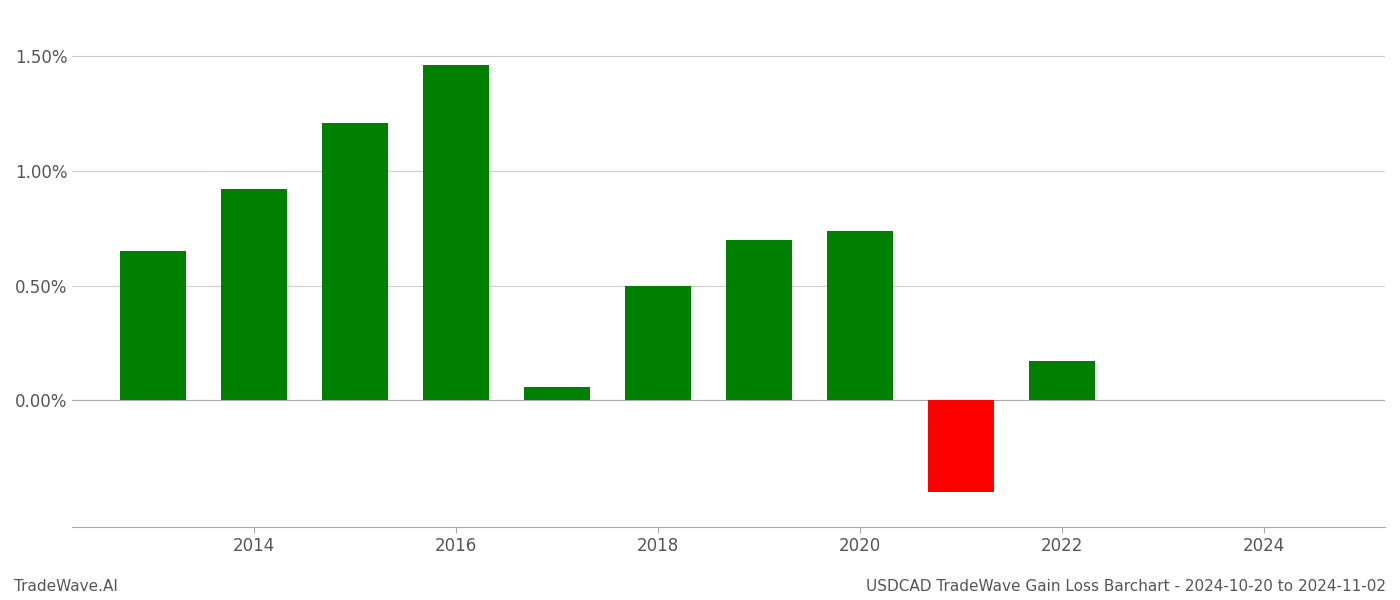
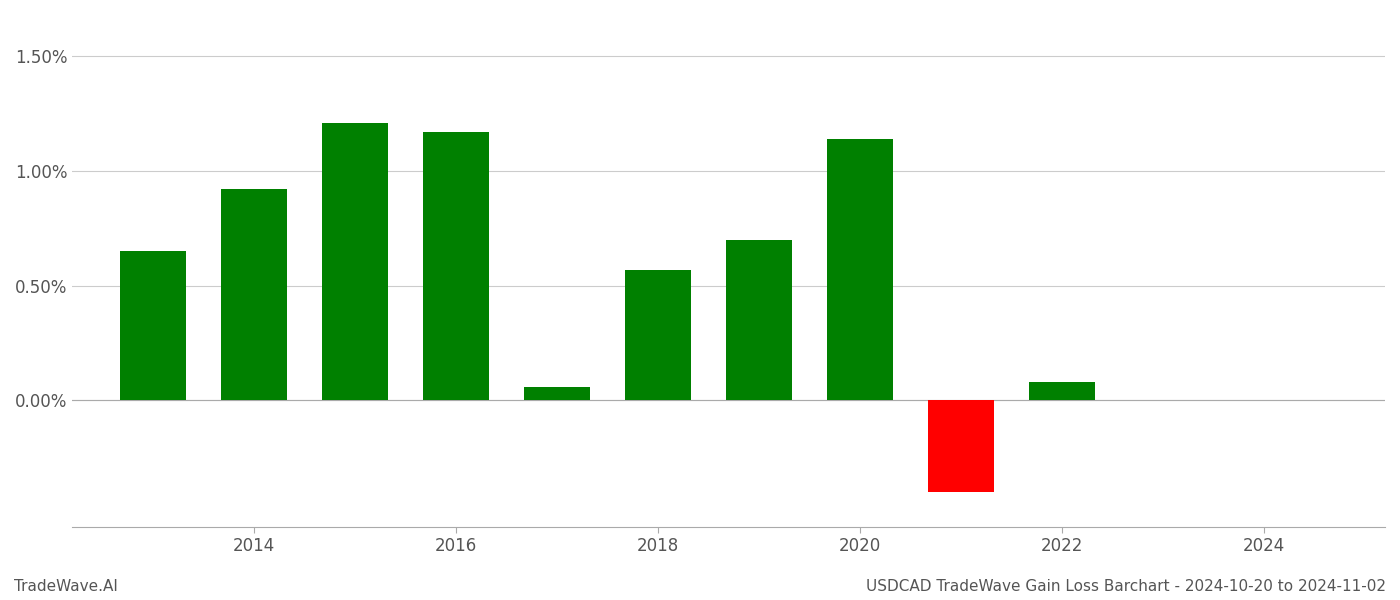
2016: 1.460% -> 1.170%
2018: 0.500% -> 0.570%
2020: 0.740% -> 1.140%
2022: 0.170% -> 0.080%
